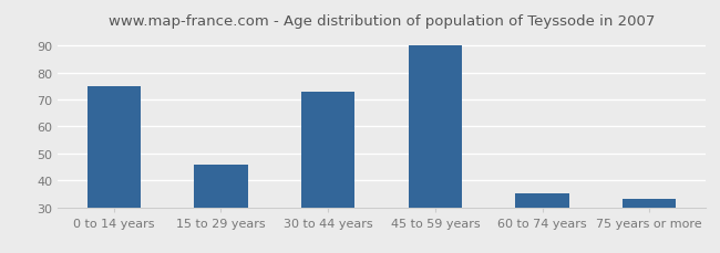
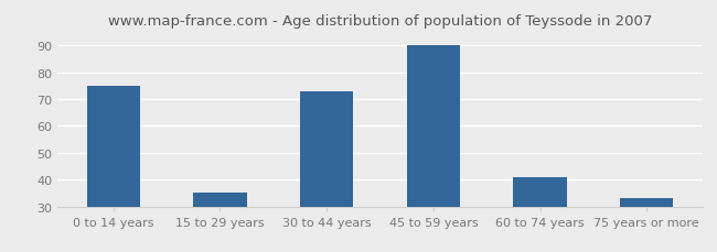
15 to 29 years: 46 -> 35
60 to 74 years: 35 -> 41
